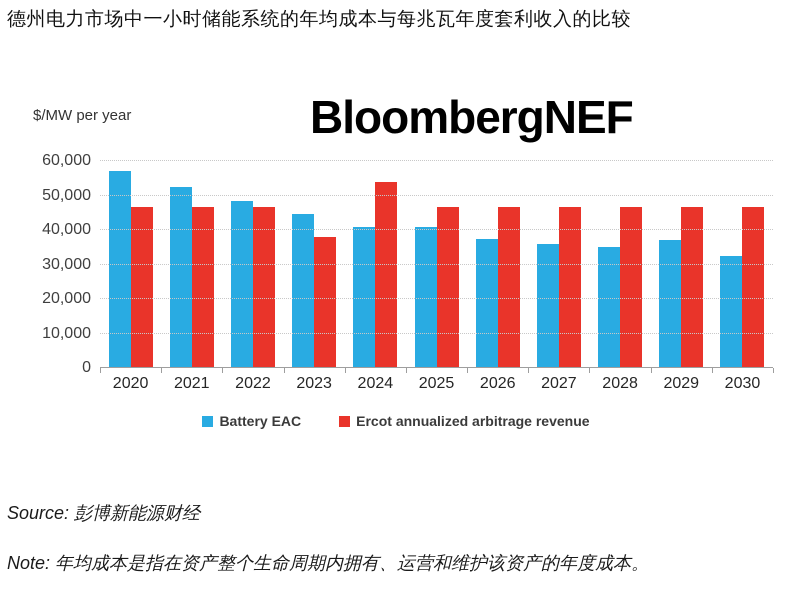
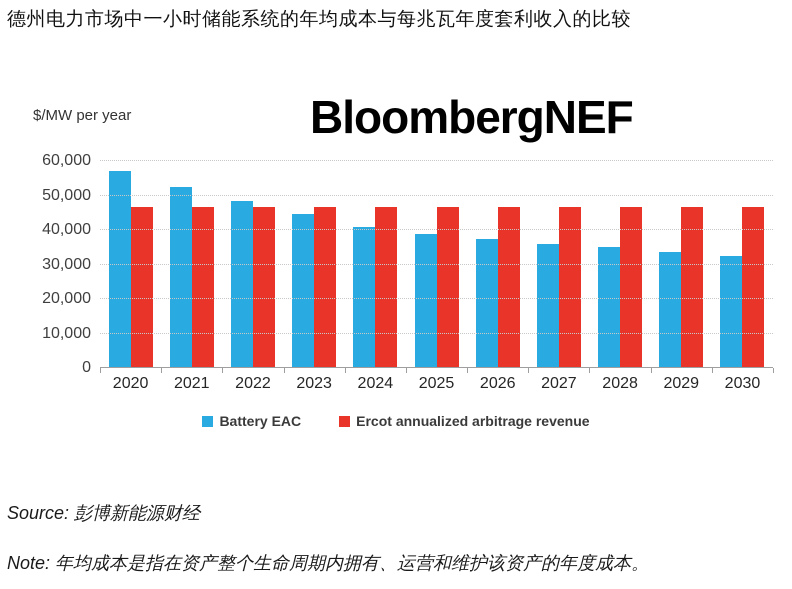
Ercot annualized arbitrage revenue/2023: 38000 -> 47000
Ercot annualized arbitrage revenue/2024: 54000 -> 47000
Battery EAC/2025: 41000 -> 39000
Battery EAC/2029: 37000 -> 34000
